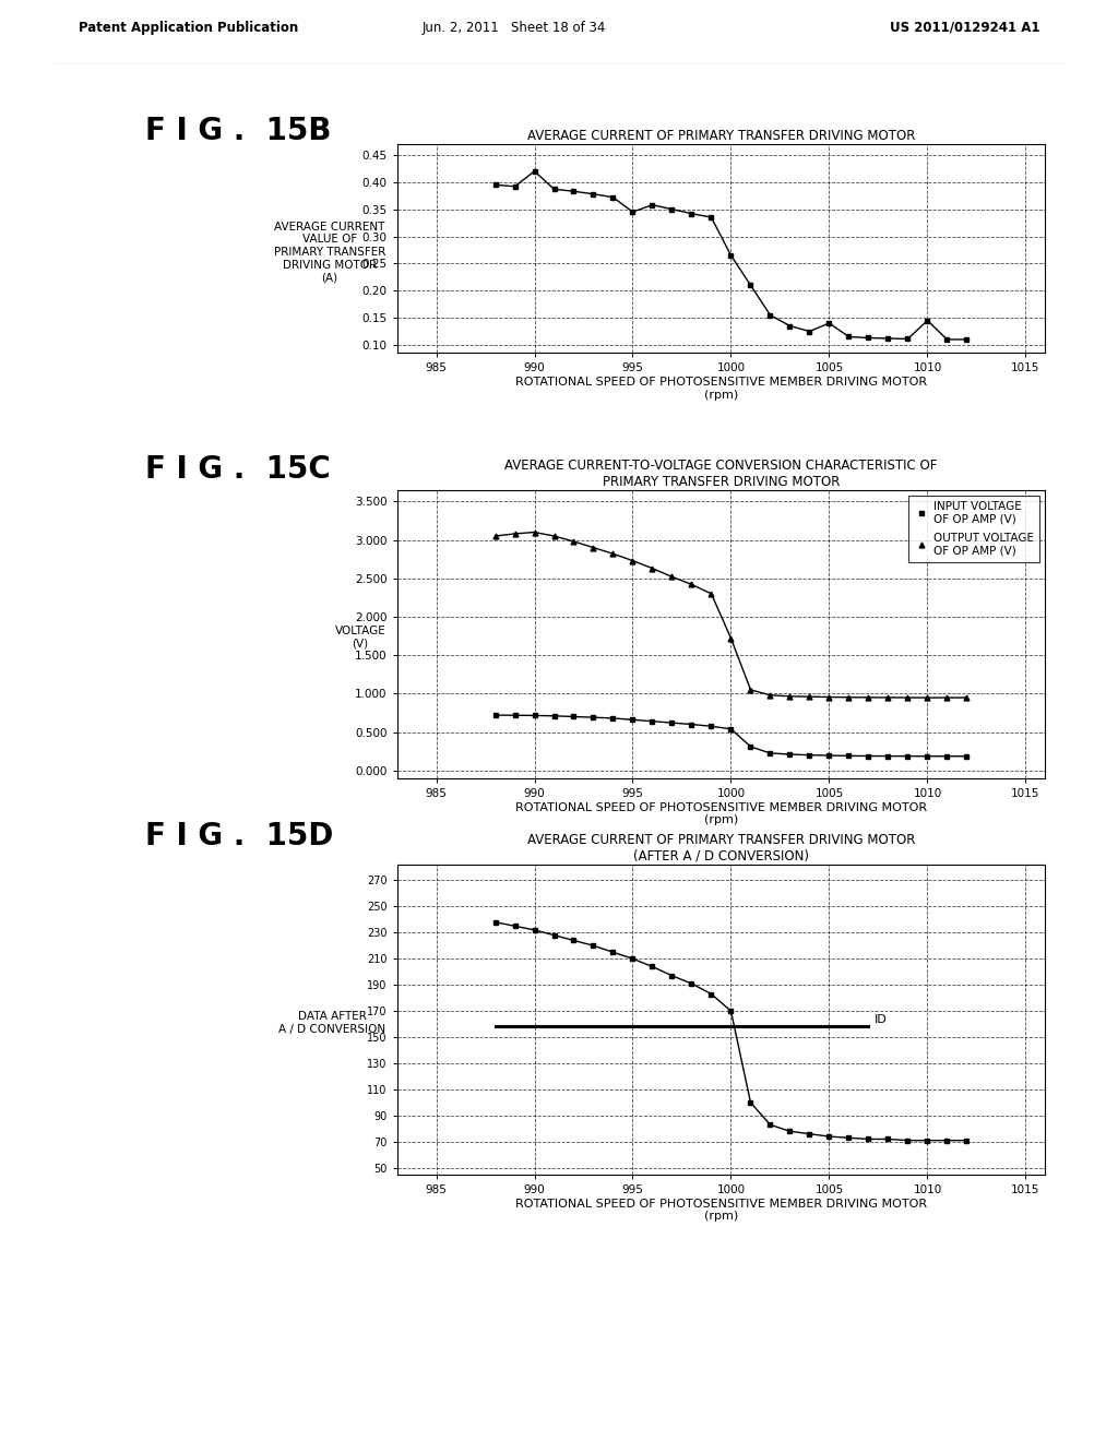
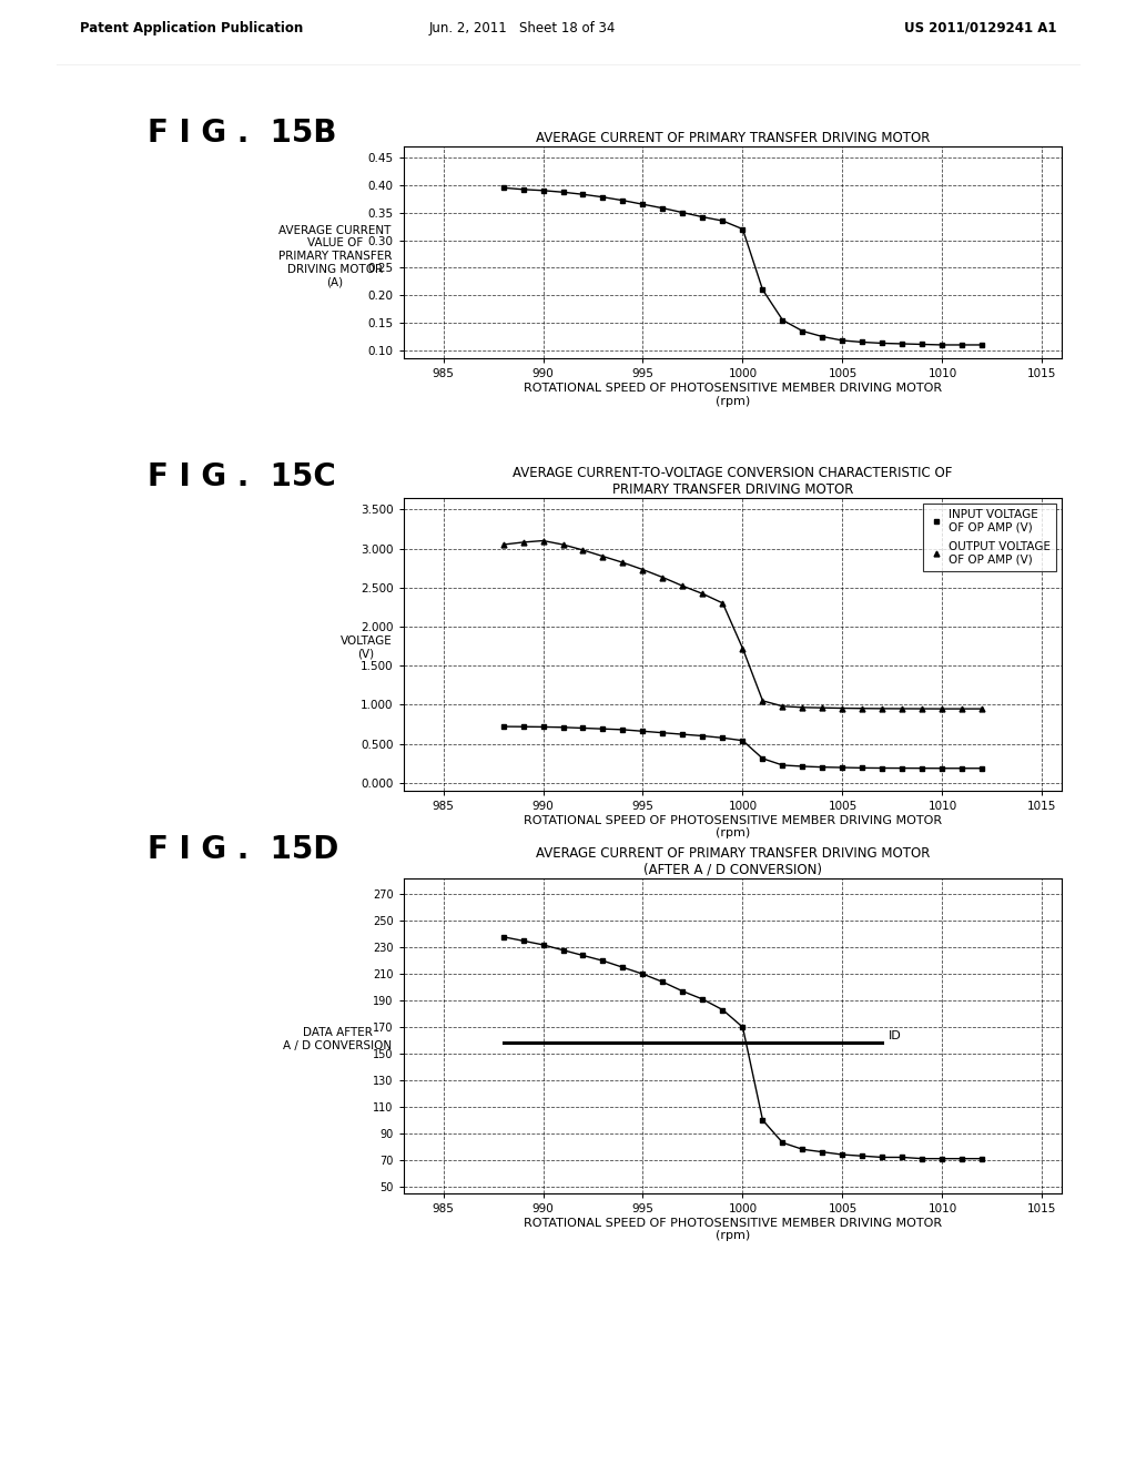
AVERAGE CURRENT OF PRIMARY TRANSFER DRIVING MOTOR/990: 0.420 -> 0.390
AVERAGE CURRENT OF PRIMARY TRANSFER DRIVING MOTOR/995: 0.345 -> 0.365
AVERAGE CURRENT OF PRIMARY TRANSFER DRIVING MOTOR/1000: 0.265 -> 0.320
AVERAGE CURRENT OF PRIMARY TRANSFER DRIVING MOTOR/1005: 0.140 -> 0.118
AVERAGE CURRENT OF PRIMARY TRANSFER DRIVING MOTOR/1010: 0.145 -> 0.110
